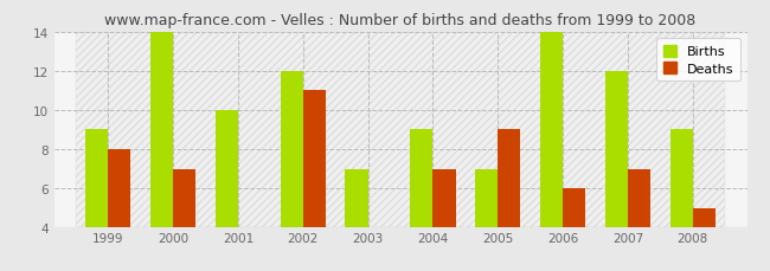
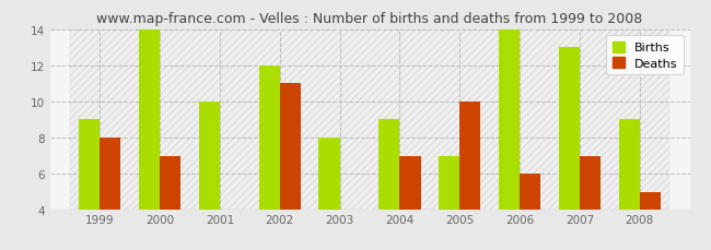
Births/2003: 7 -> 8
Deaths/2005: 9 -> 10
Births/2007: 12 -> 13
